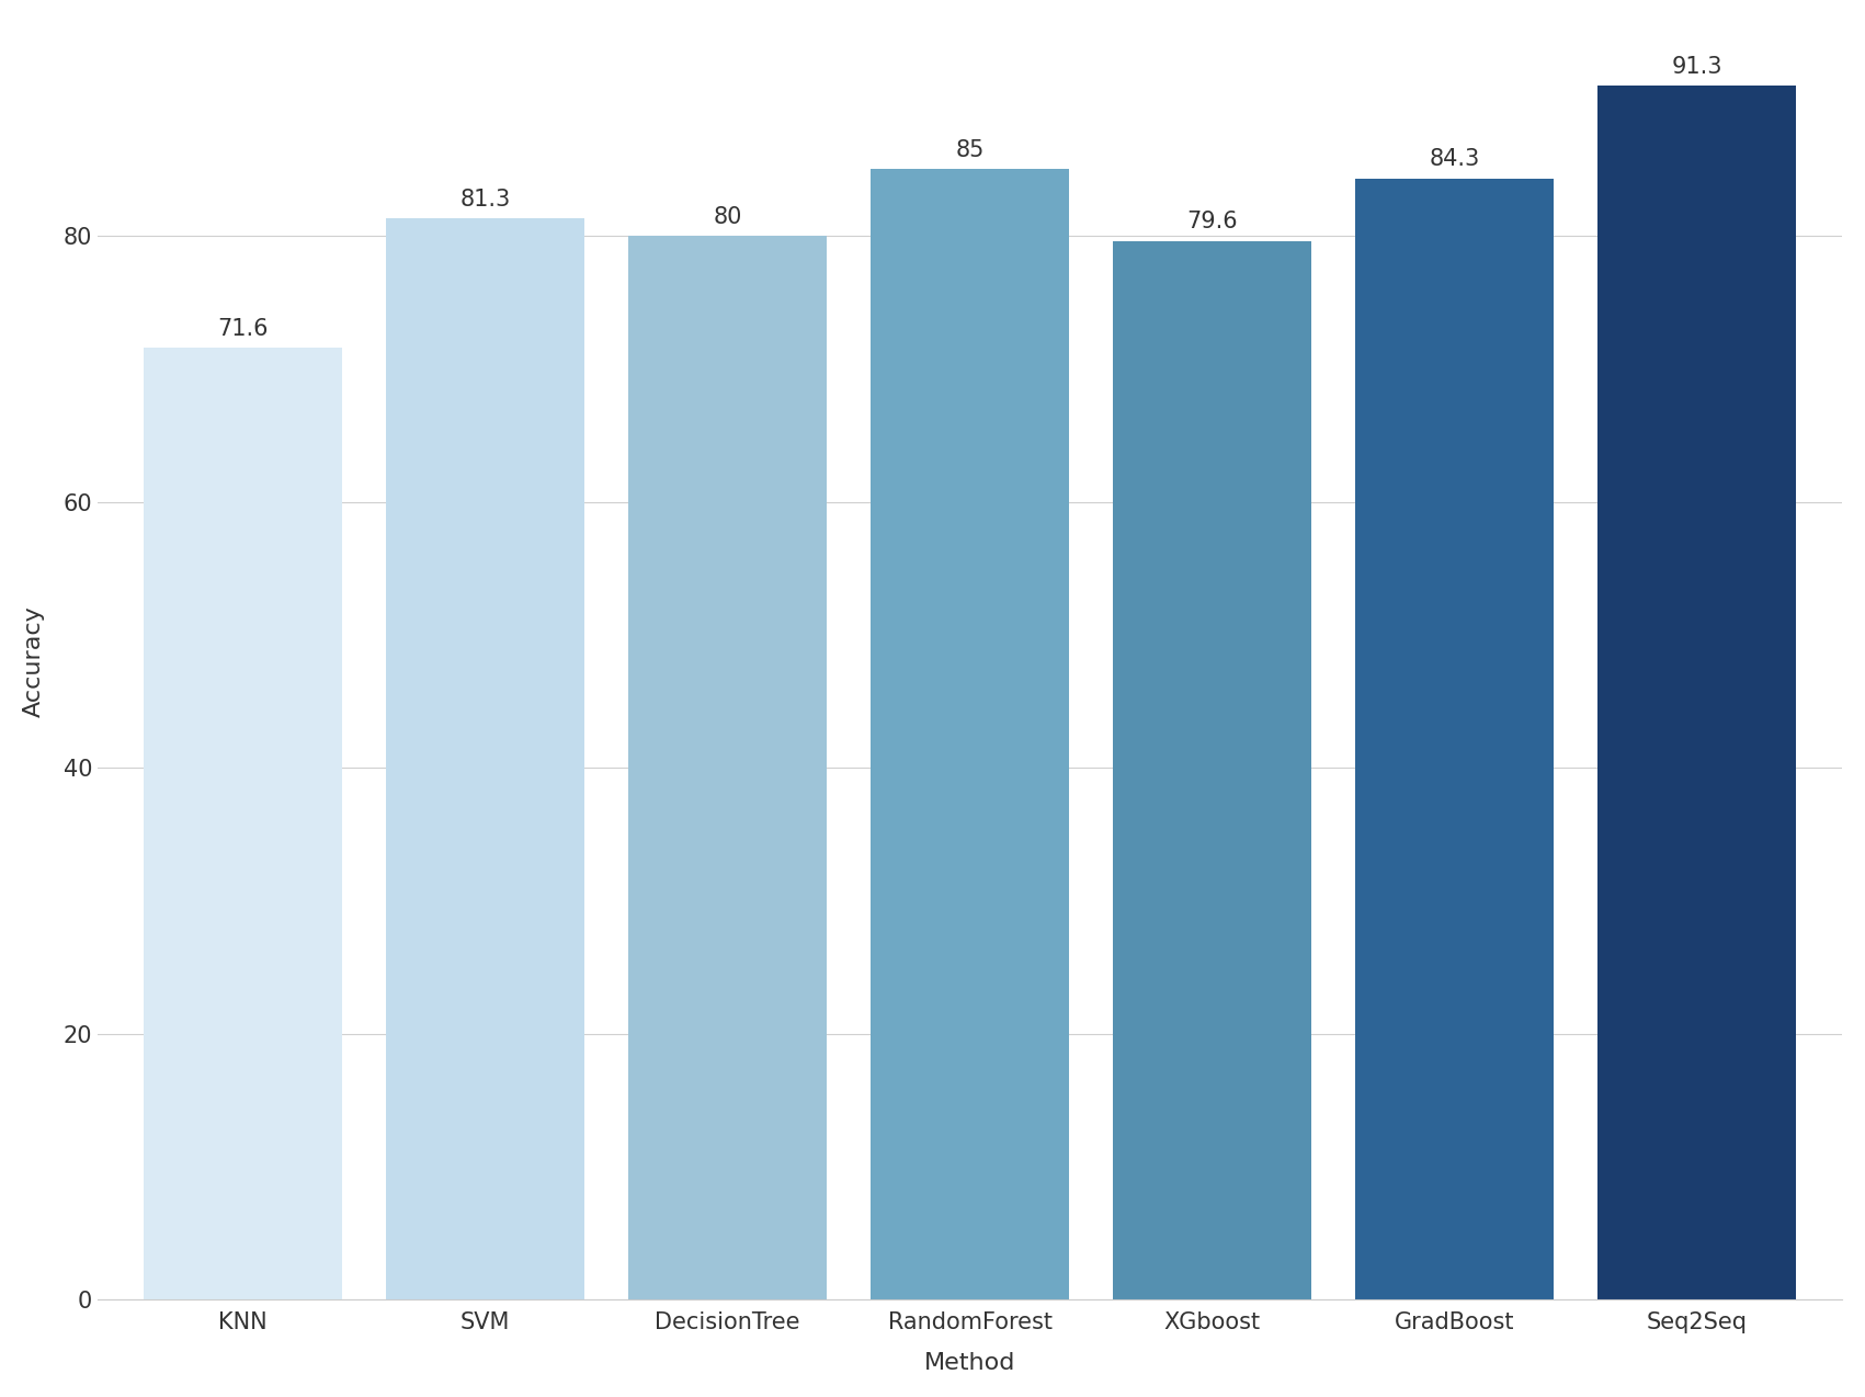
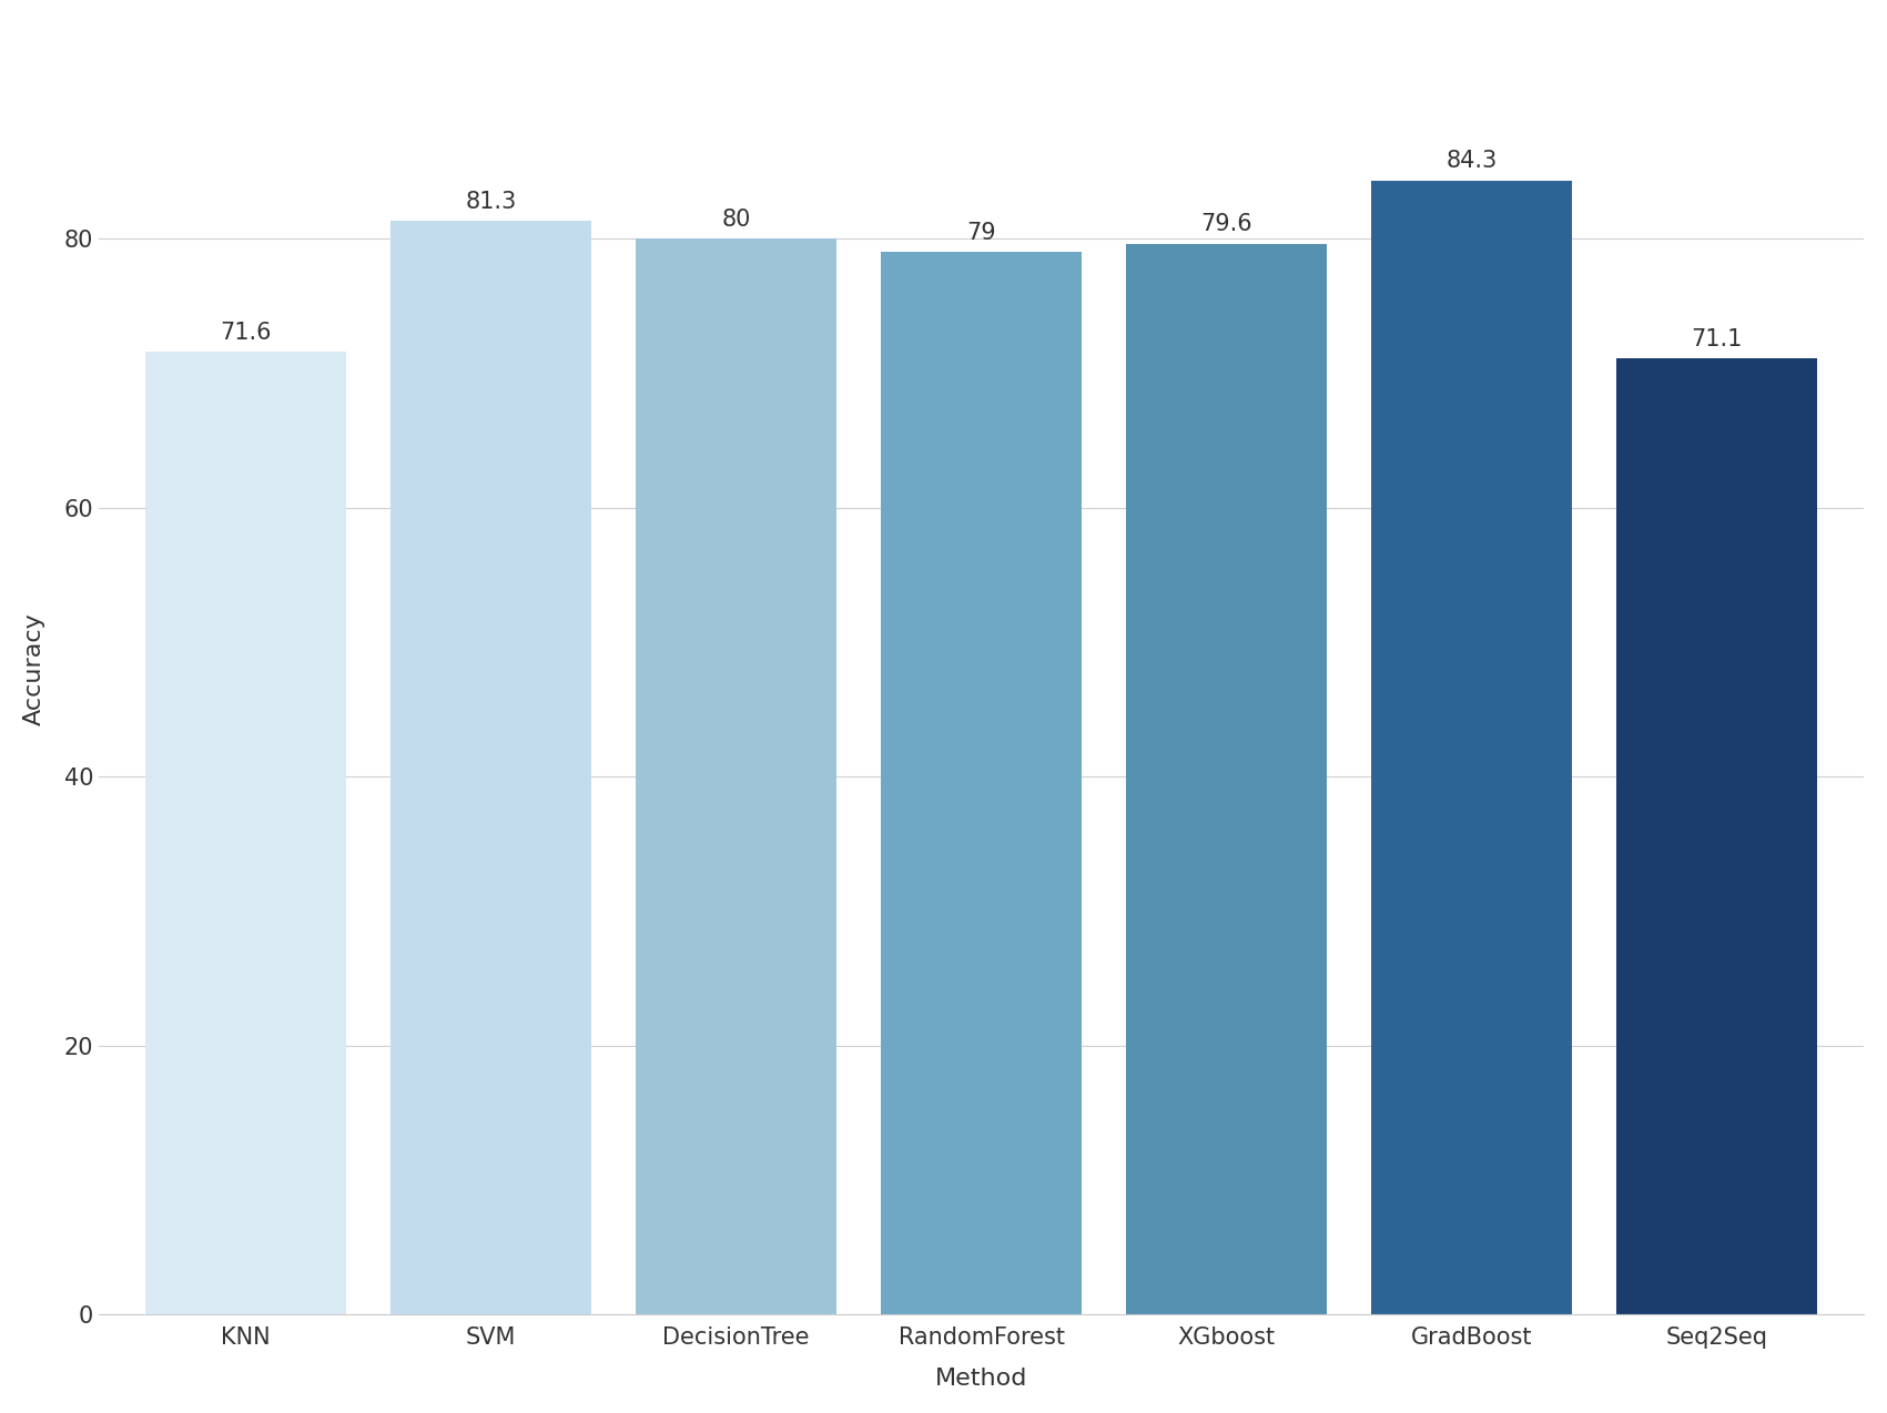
RandomForest: 85 -> 79
Seq2Seq: 91.3 -> 71.1
